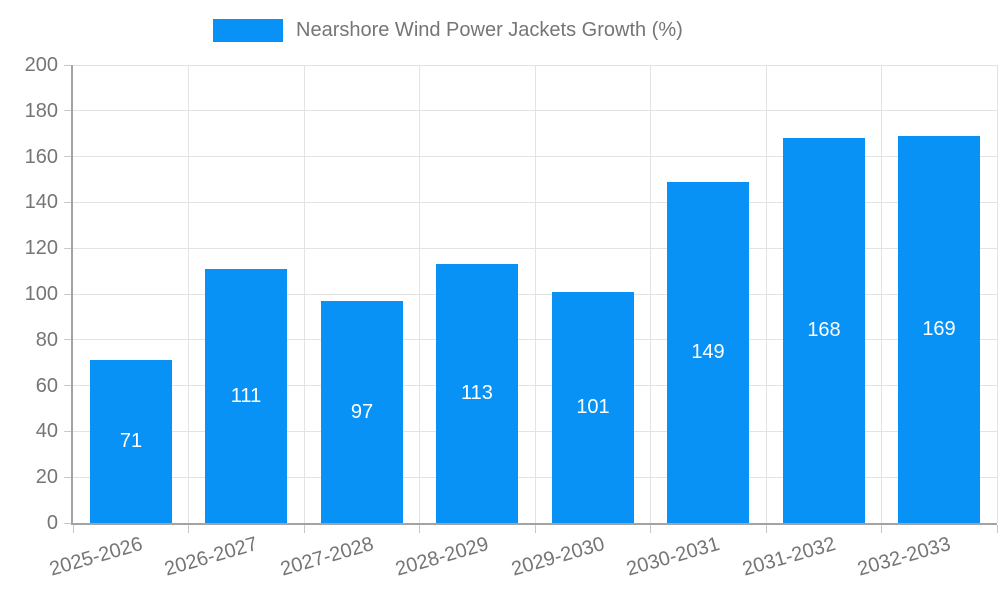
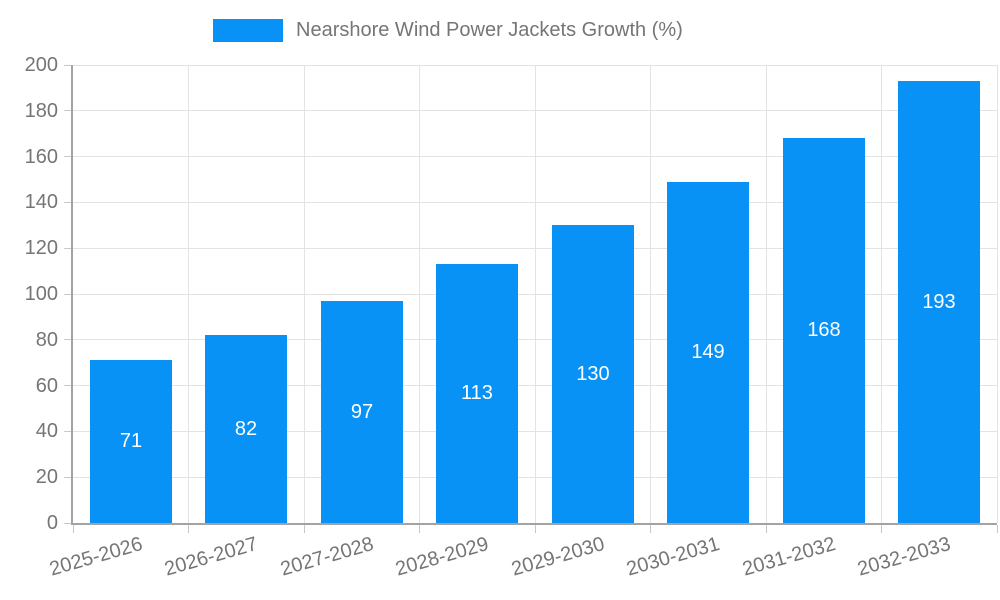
2026-2027: 111 -> 82
2029-2030: 101 -> 130
2032-2033: 169 -> 193
